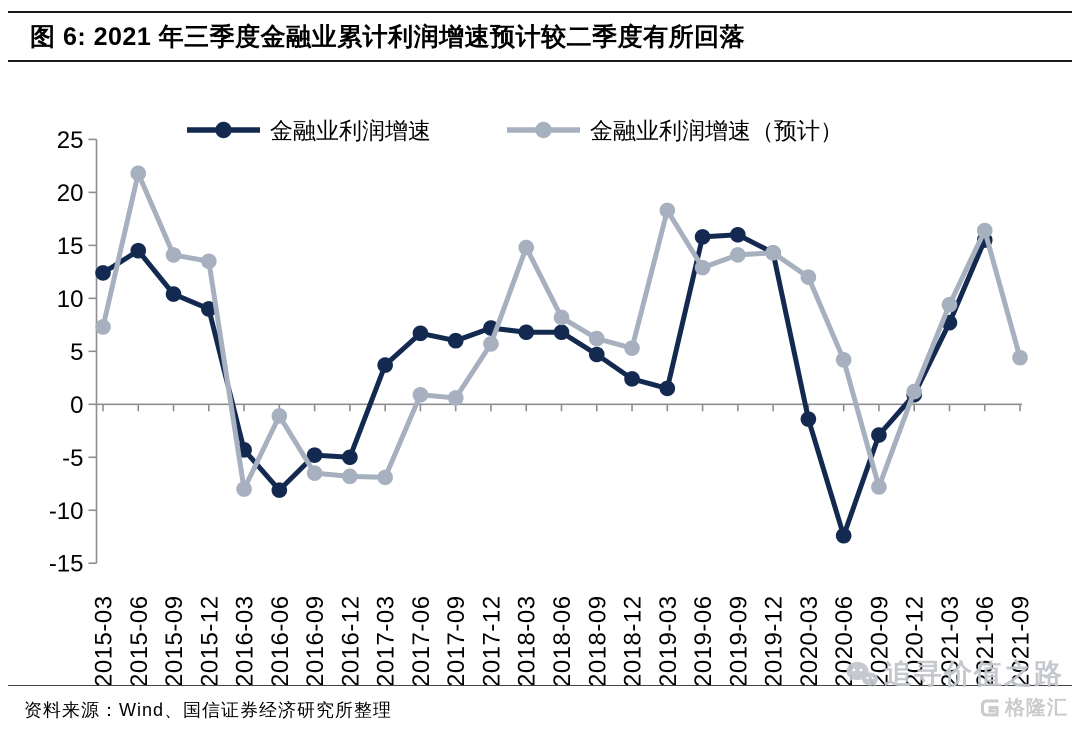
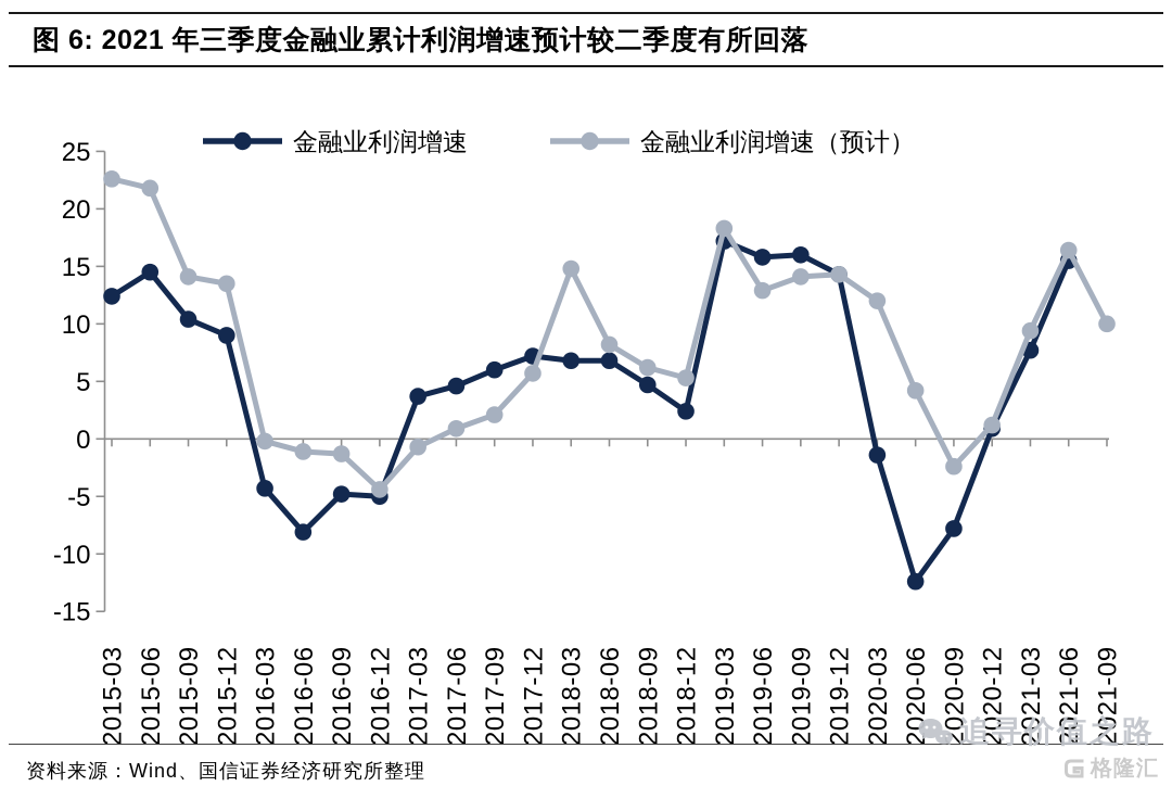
金融业利润增速（预计）/2015-03: 7.3 -> 22.6
金融业利润增速（预计）/2016-03: -8.0 -> -0.2
金融业利润增速（预计）/2016-09: -6.5 -> -1.3
金融业利润增速（预计）/2016-12: -6.8 -> -4.4
金融业利润增速（预计）/2017-03: -6.9 -> -0.7
金融业利润增速/2017-06: 6.7 -> 4.6
金融业利润增速（预计）/2017-09: 0.6 -> 2.1
金融业利润增速/2019-03: 1.5 -> 17.2
金融业利润增速/2020-09: -2.9 -> -7.8
金融业利润增速（预计）/2020-09: -7.8 -> -2.4
金融业利润增速（预计）/2021-09: 4.4 -> 10.0
